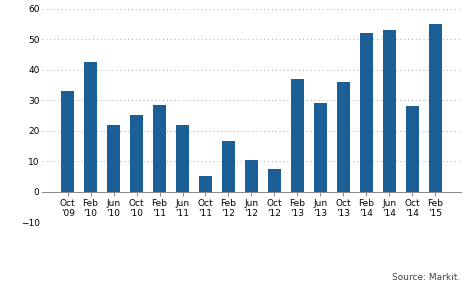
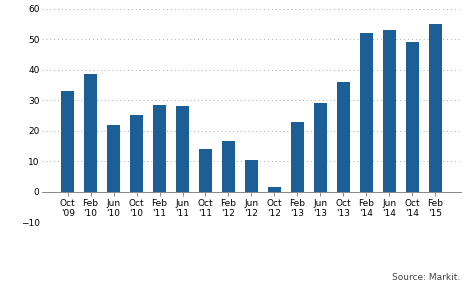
Feb '10: 42.5 -> 38.5
Jun '11: 22.0 -> 28.0
Oct '11: 5.0 -> 14.0
Oct '12: 7.5 -> 1.5
Feb '13: 37.0 -> 23.0
Oct '14: 28.0 -> 49.0
